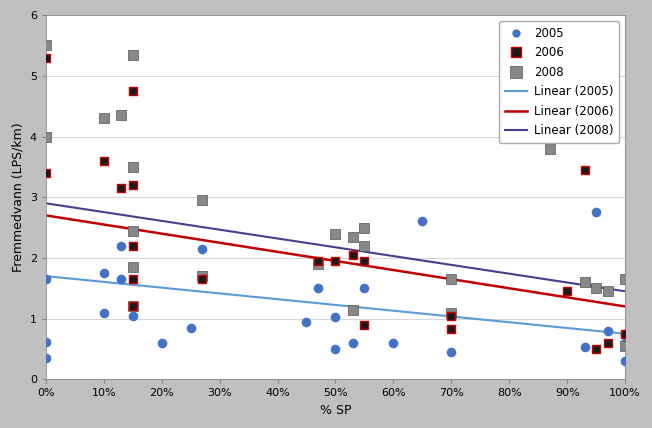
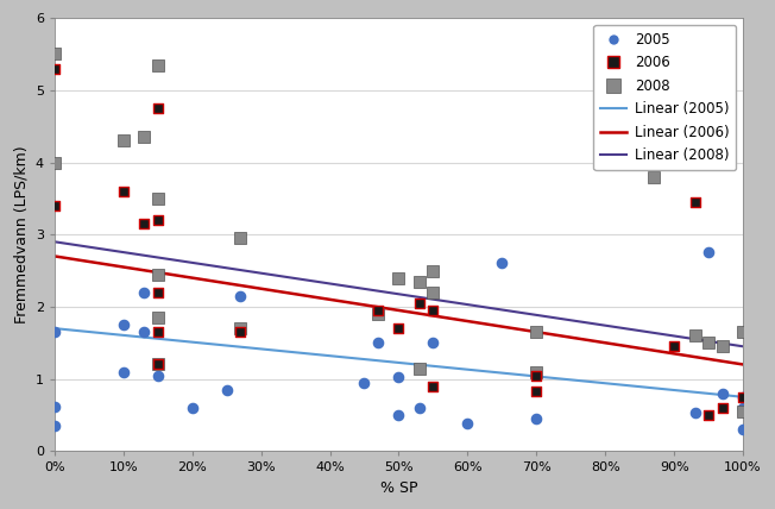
2006/50%: 1.95 -> 1.70
2005/60%: 0.60 -> 0.38
